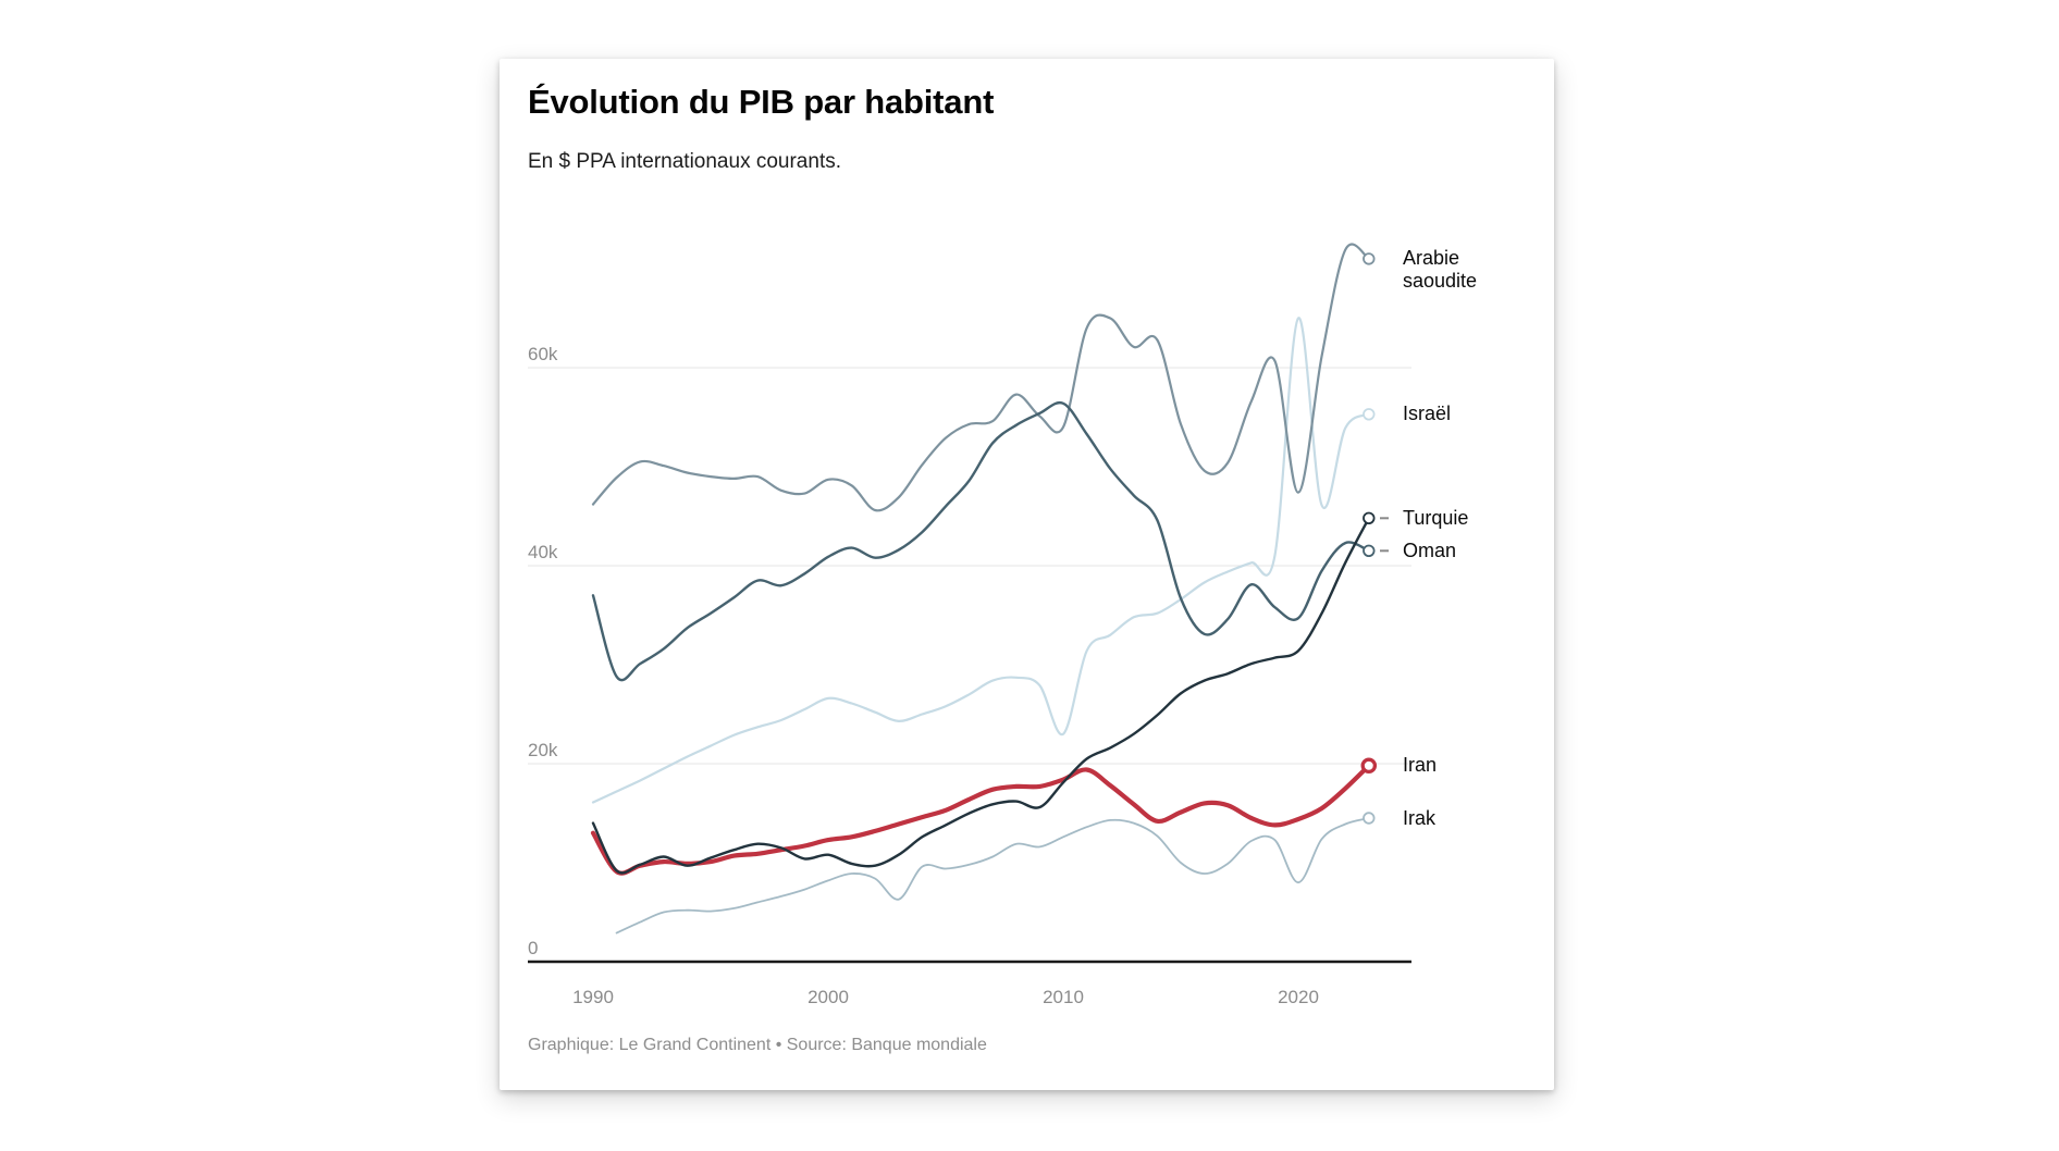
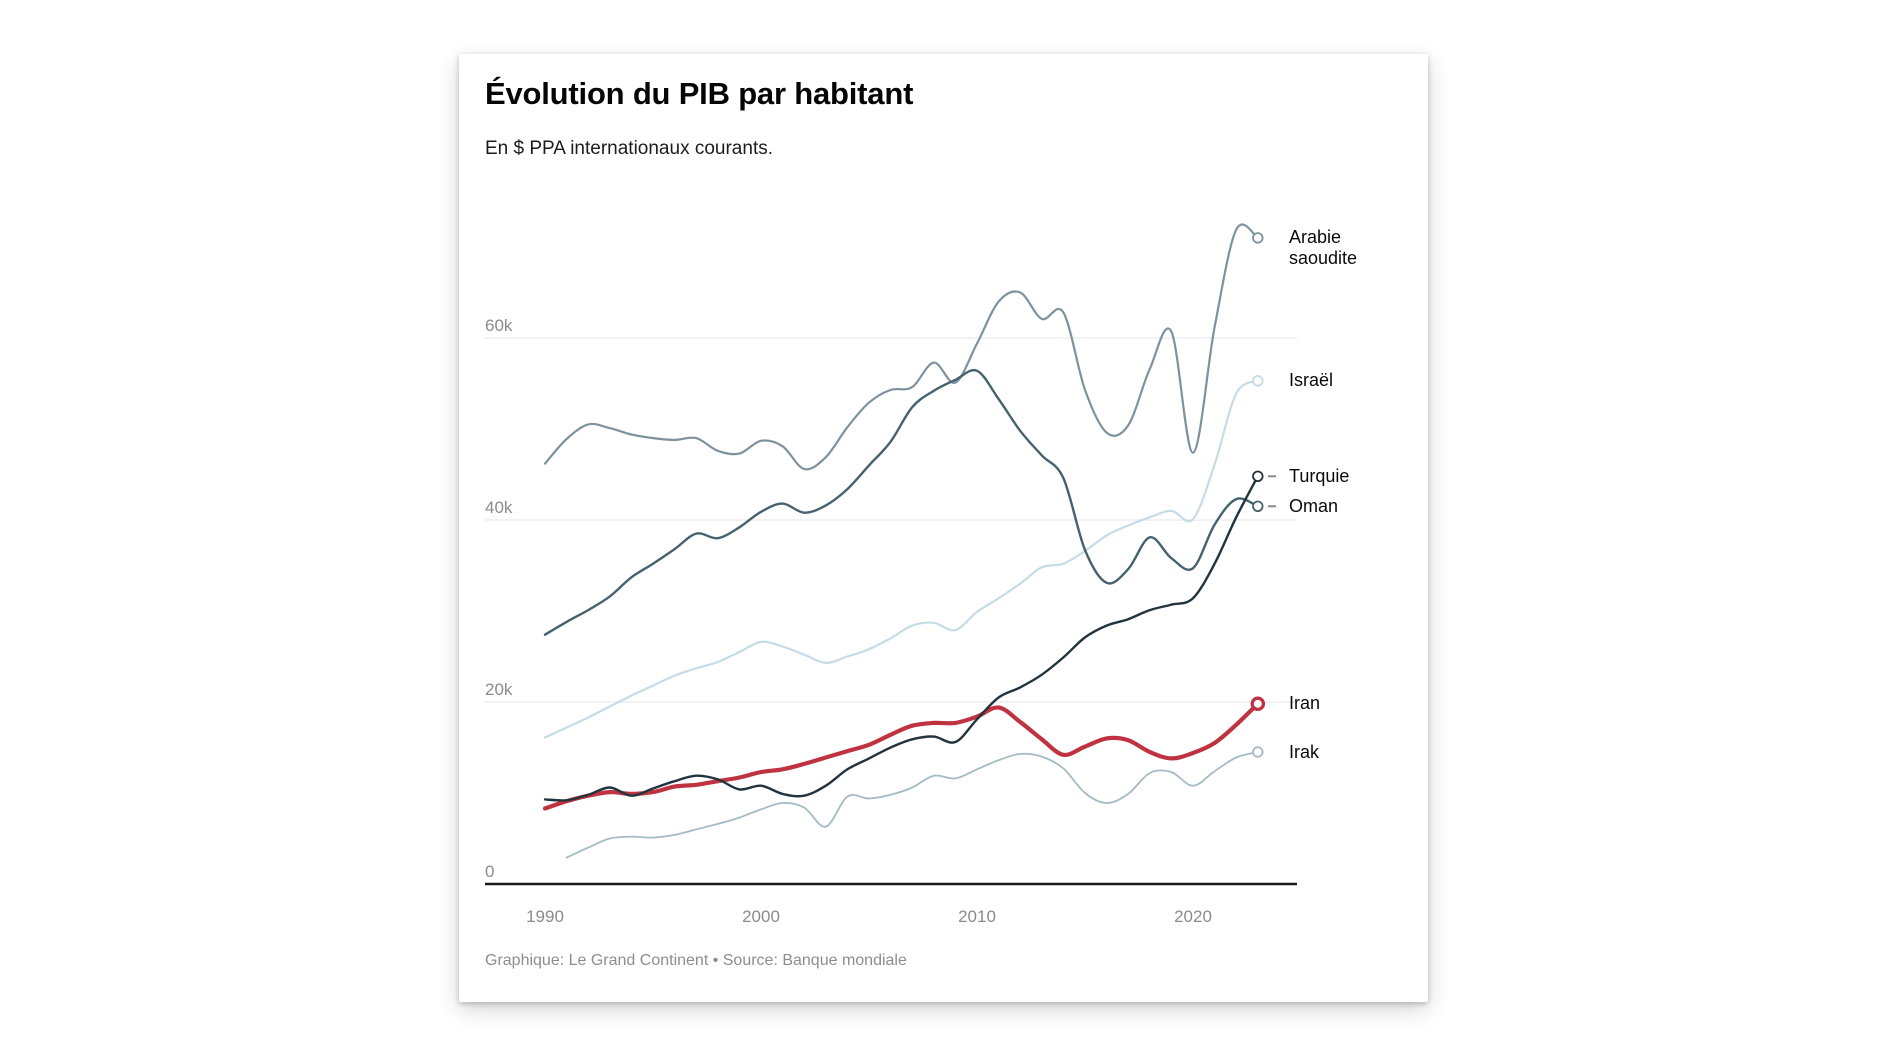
Oman/1990: 37k -> 27k
Iran/1990: 13k -> 8k
Turquie/1990: 14k -> 9k
Israël/2010: 23k -> 30k
Arabie saoudite/2010: 54k -> 59k
Israël/2020: 65k -> 40k
Irak/2020: 8k -> 11k
